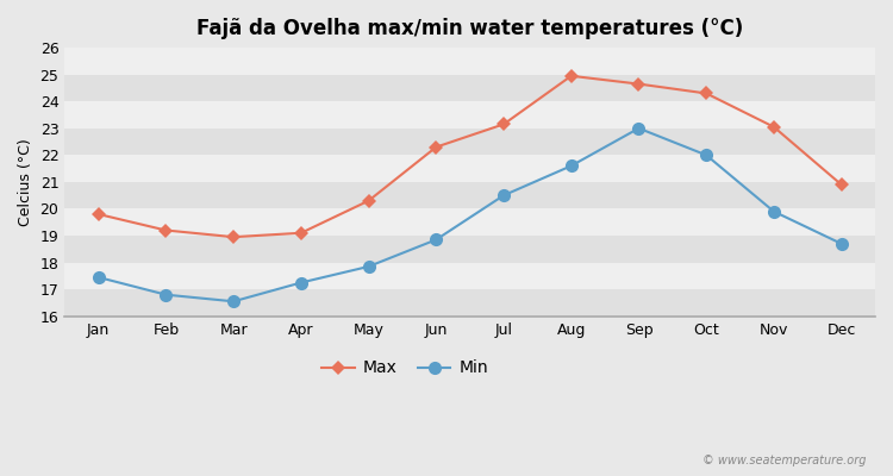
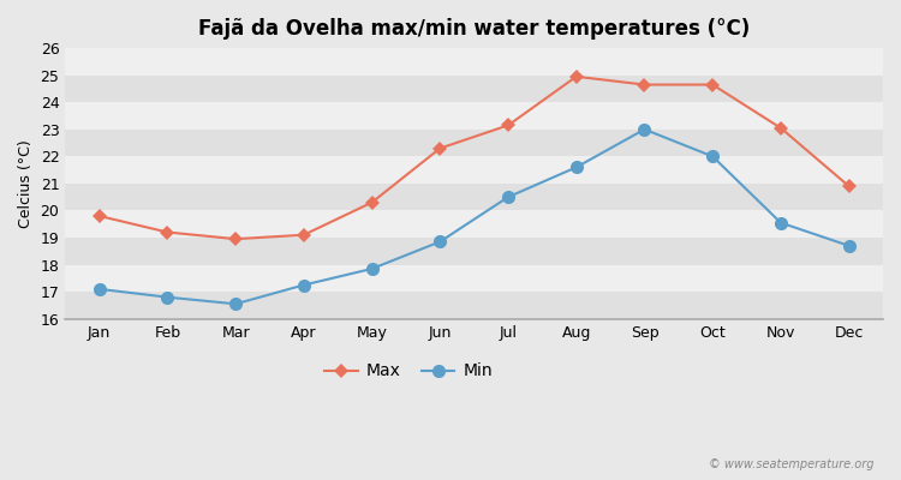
Min/Jan: 17.45 -> 17.10
Max/Oct: 24.30 -> 24.65
Min/Nov: 19.90 -> 19.55
